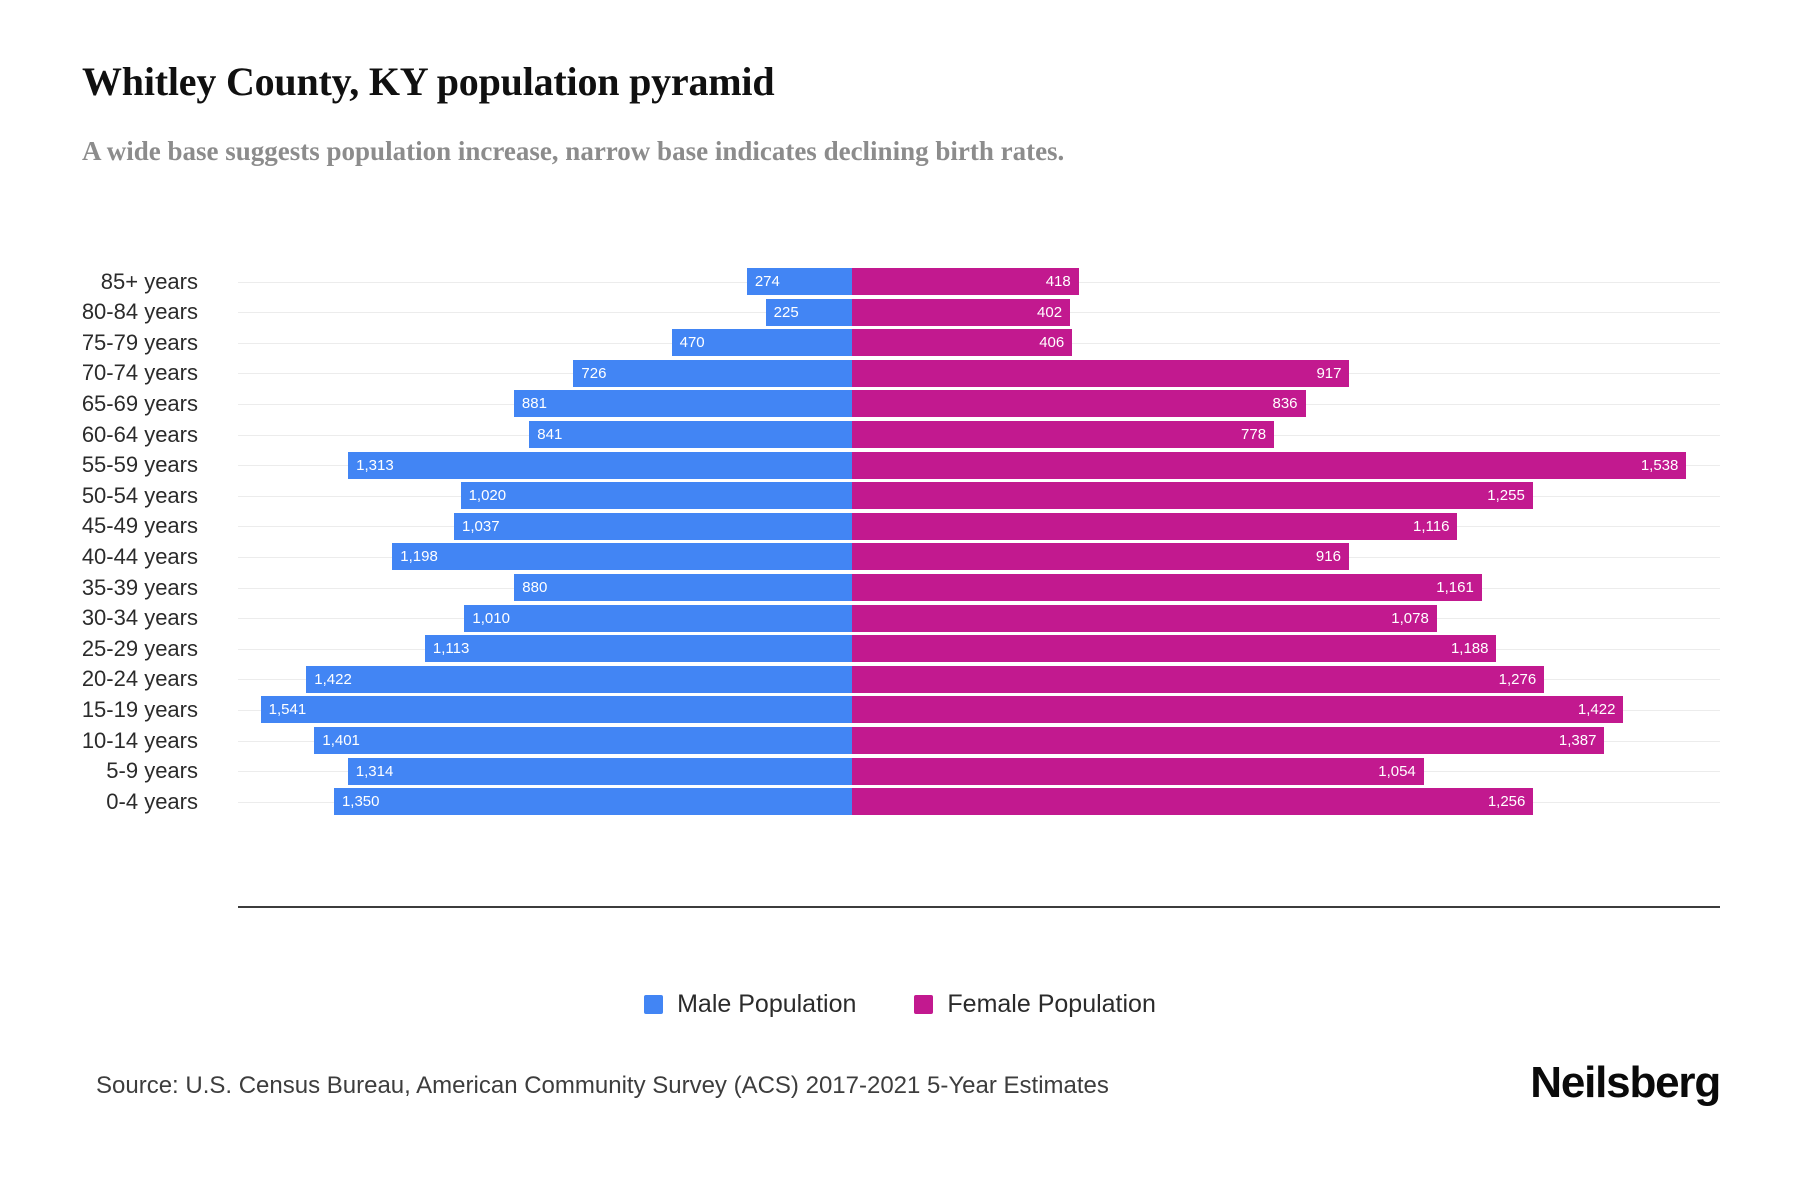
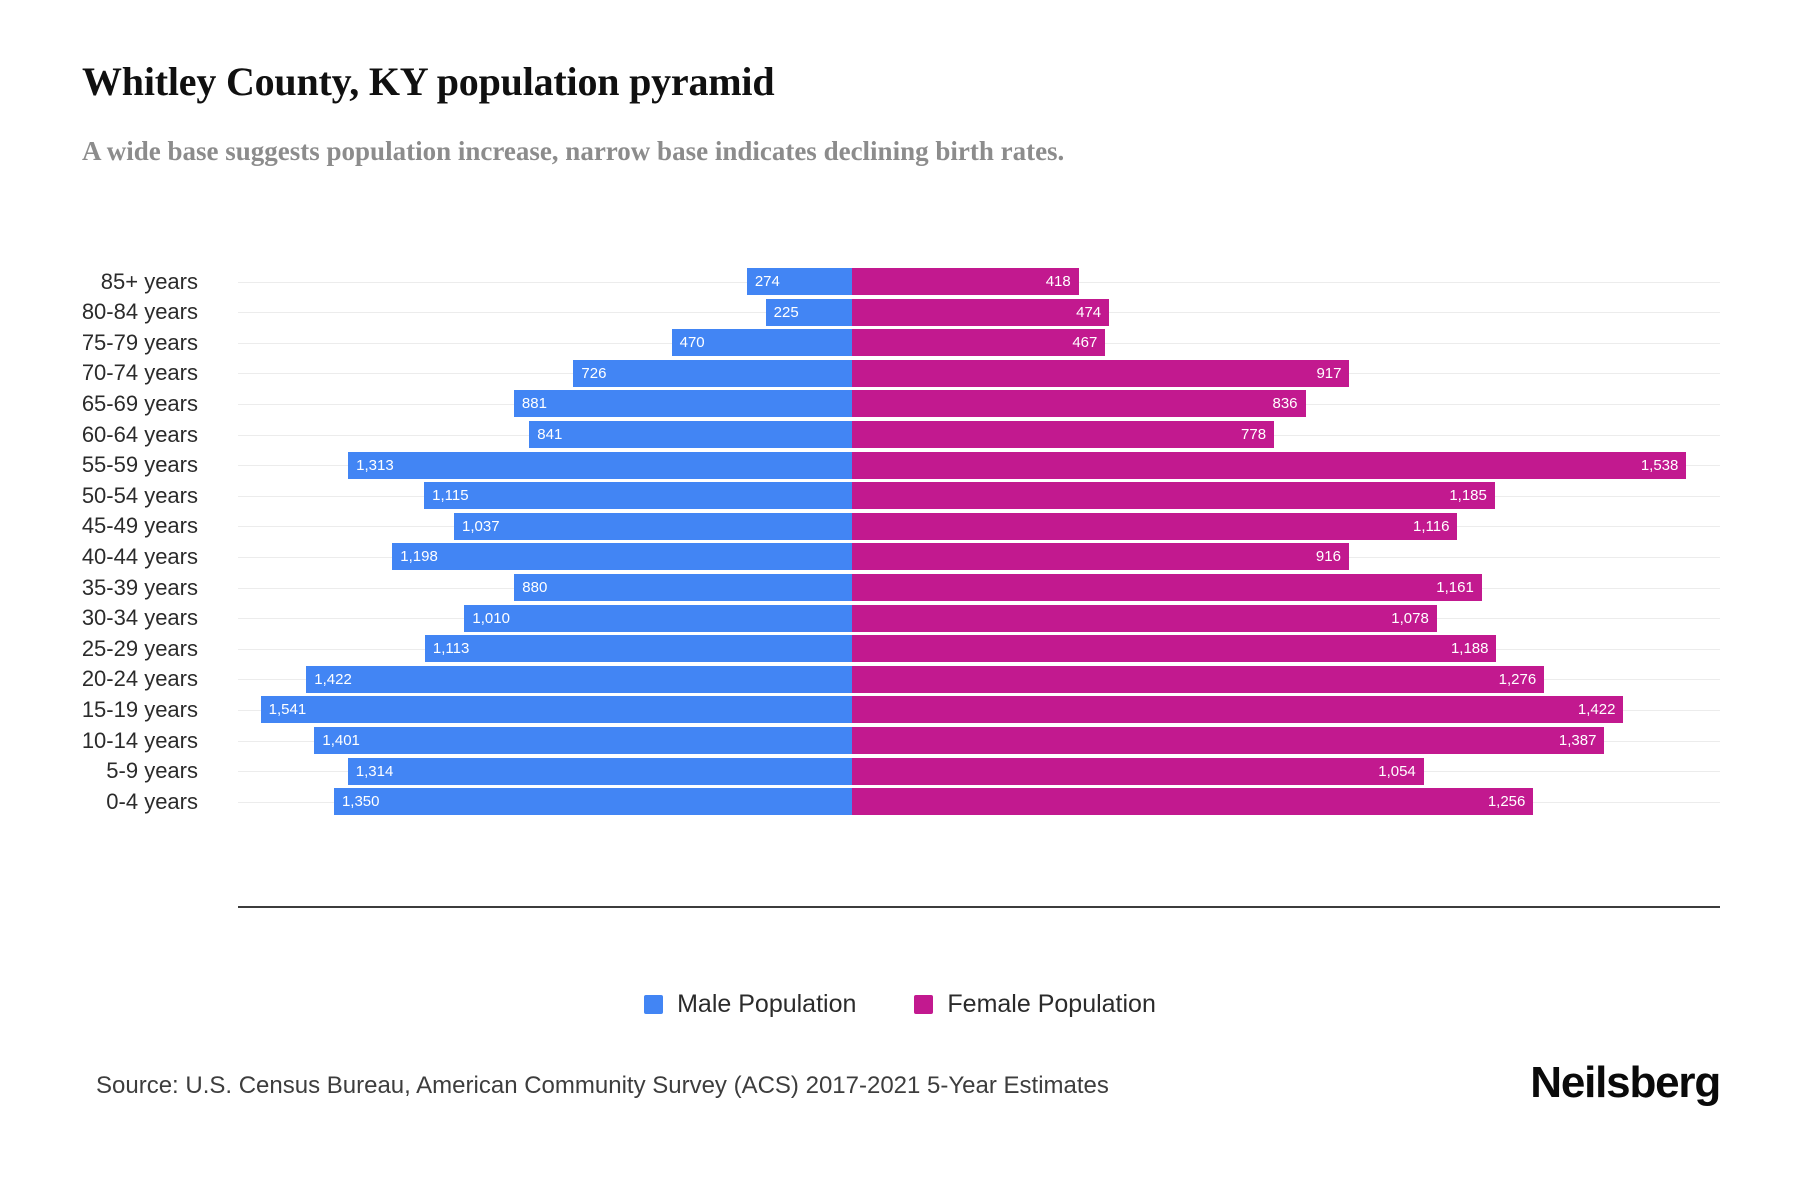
Female Population/80-84 years: 402 -> 474
Female Population/75-79 years: 406 -> 467
Male Population/50-54 years: 1,020 -> 1,115
Female Population/50-54 years: 1,255 -> 1,185
